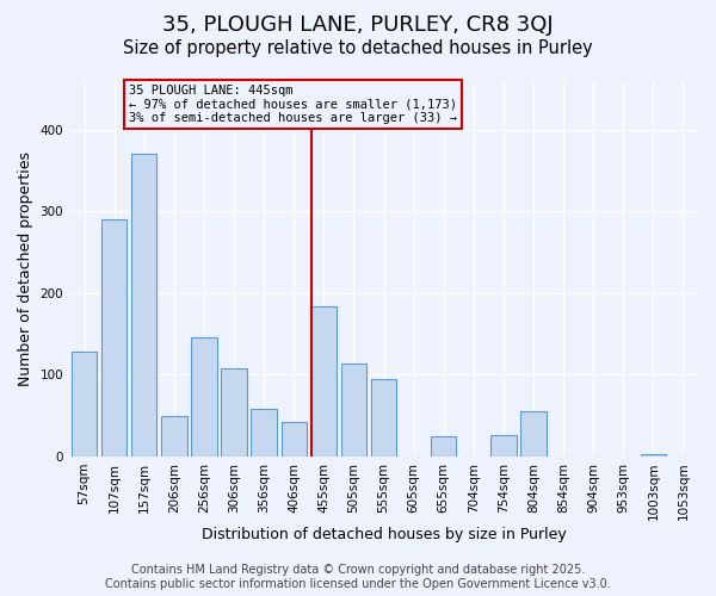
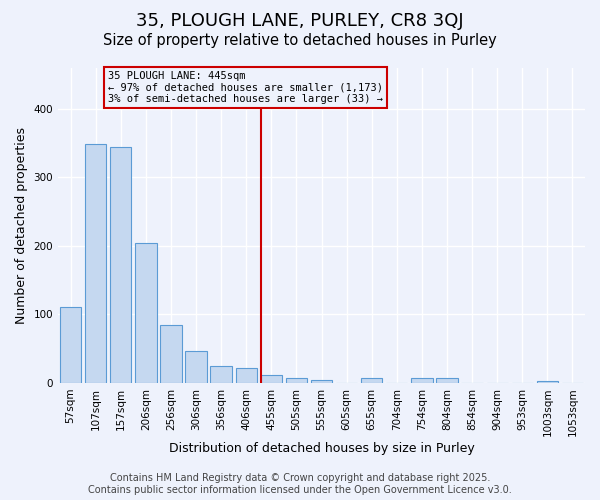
57sqm: 128 -> 111
107sqm: 290 -> 349
157sqm: 370 -> 344
206sqm: 50 -> 204
256sqm: 146 -> 85
306sqm: 108 -> 47
356sqm: 58 -> 25
406sqm: 42 -> 22
455sqm: 184 -> 11
505sqm: 114 -> 7
555sqm: 94 -> 5
655sqm: 24 -> 7
754sqm: 26 -> 7
804sqm: 56 -> 7
